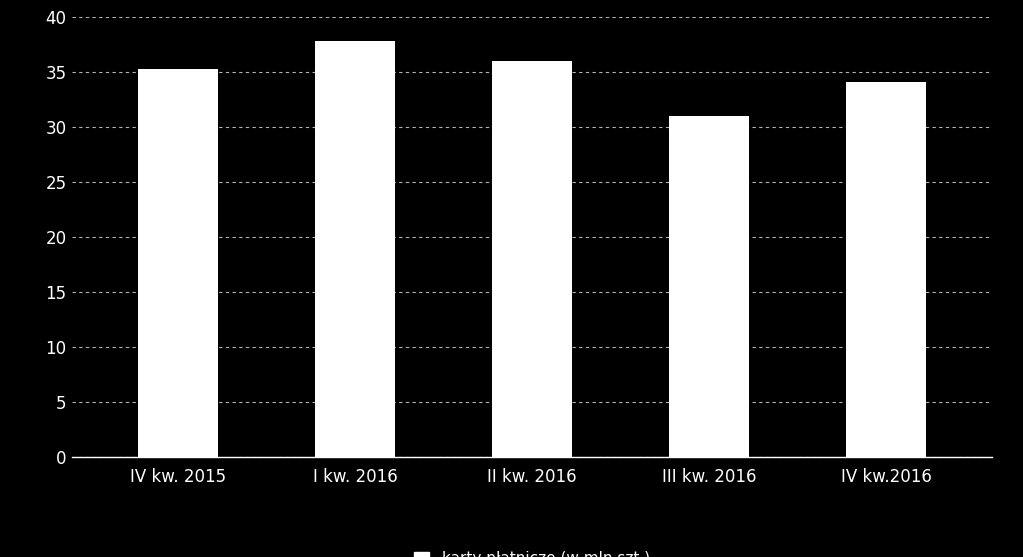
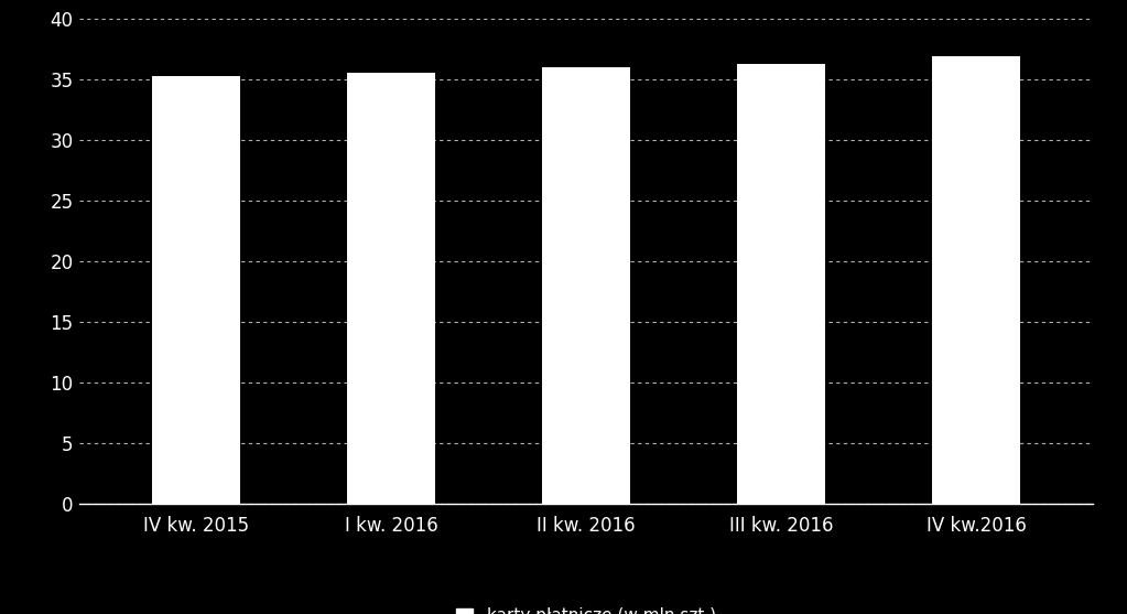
I kw. 2016: 37.8 -> 35.5
III kw. 2016: 31.0 -> 36.3
IV kw.2016: 34.1 -> 36.9
